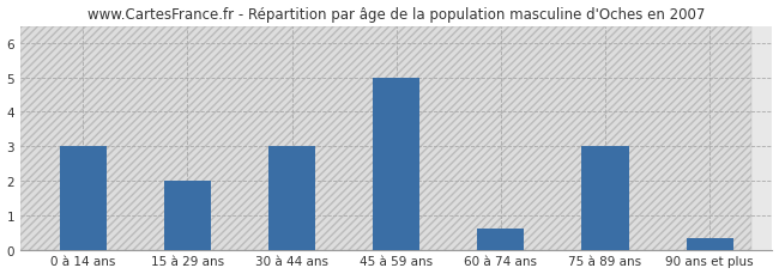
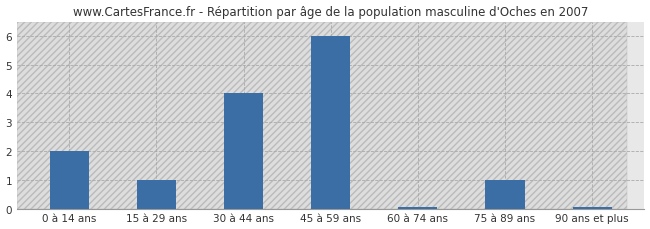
0 à 14 ans: 3.00 -> 2.00
15 à 29 ans: 2.00 -> 1.00
30 à 44 ans: 3.00 -> 4.00
45 à 59 ans: 5.00 -> 6.00
60 à 74 ans: 0.60 -> 0.07
75 à 89 ans: 3.00 -> 1.00
90 ans et plus: 0.35 -> 0.07
